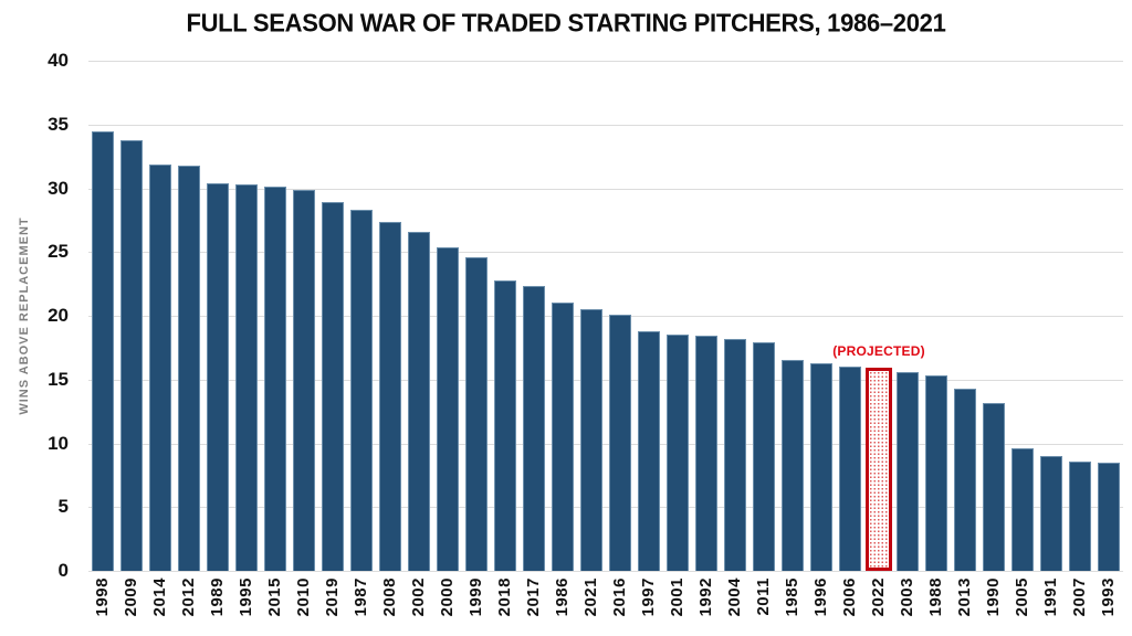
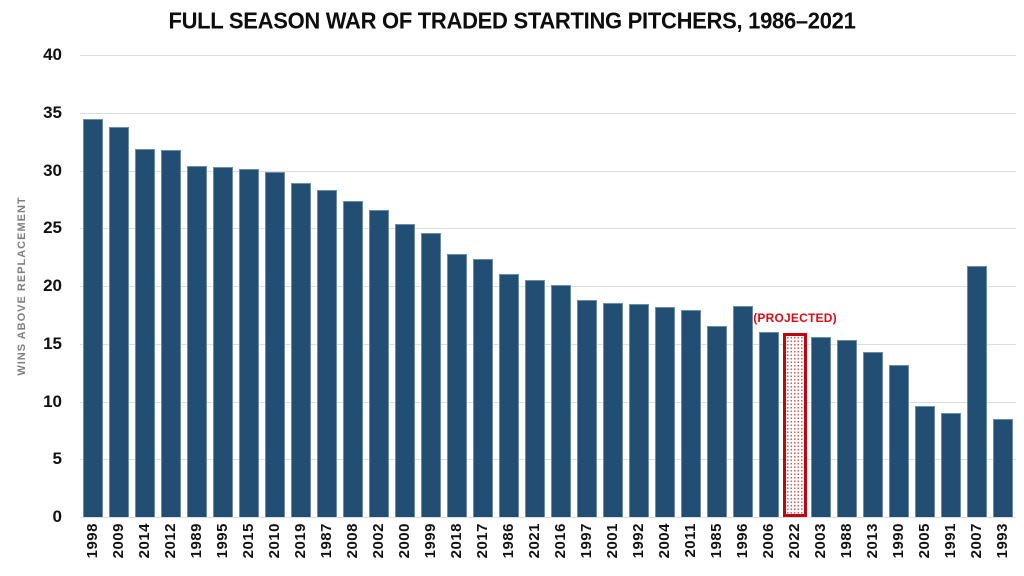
1996: 16.3 -> 18.3
2007: 8.6 -> 21.7
